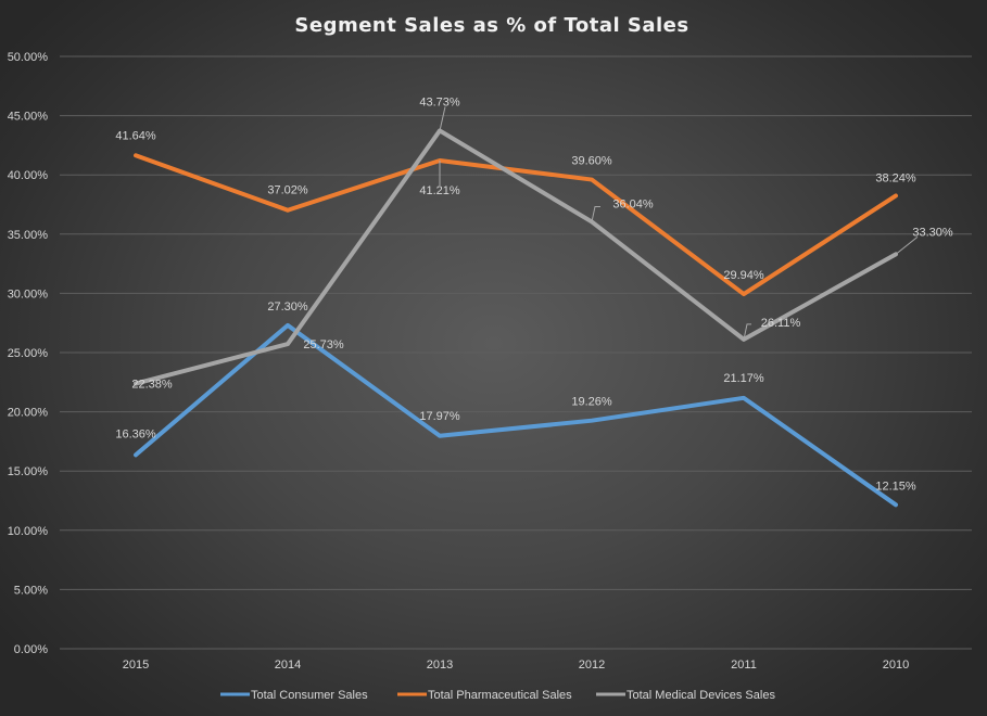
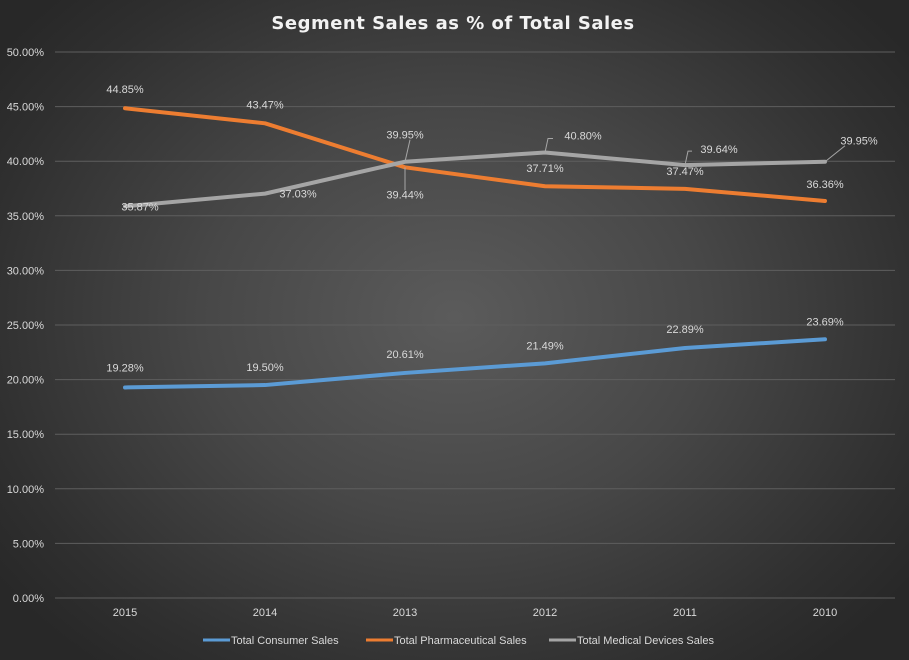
Total Consumer Sales/2015: 16.36% -> 19.28%
Total Pharmaceutical Sales/2015: 41.64% -> 44.85%
Total Medical Devices Sales/2015: 22.38% -> 35.87%
Total Consumer Sales/2014: 27.30% -> 19.50%
Total Pharmaceutical Sales/2014: 37.02% -> 43.47%
Total Medical Devices Sales/2014: 25.73% -> 37.03%
Total Consumer Sales/2013: 17.97% -> 20.61%
Total Pharmaceutical Sales/2013: 41.21% -> 39.44%
Total Medical Devices Sales/2013: 43.73% -> 39.95%
Total Consumer Sales/2012: 19.26% -> 21.49%
Total Pharmaceutical Sales/2012: 39.60% -> 37.71%
Total Medical Devices Sales/2012: 36.04% -> 40.80%
Total Consumer Sales/2011: 21.17% -> 22.89%
Total Pharmaceutical Sales/2011: 29.94% -> 37.47%
Total Medical Devices Sales/2011: 26.11% -> 39.64%
Total Consumer Sales/2010: 12.15% -> 23.69%
Total Pharmaceutical Sales/2010: 38.24% -> 36.36%
Total Medical Devices Sales/2010: 33.30% -> 39.95%
